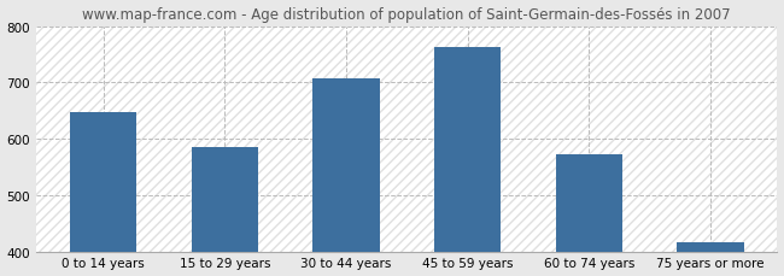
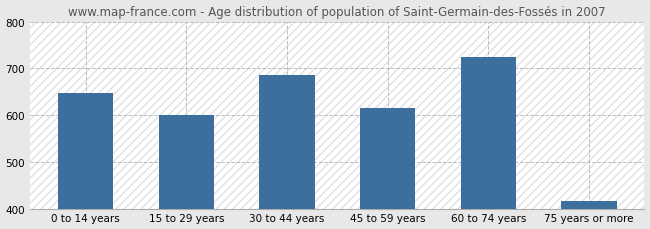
15 to 29 years: 585 -> 600
30 to 44 years: 707 -> 685
45 to 59 years: 762 -> 615
60 to 74 years: 572 -> 725
